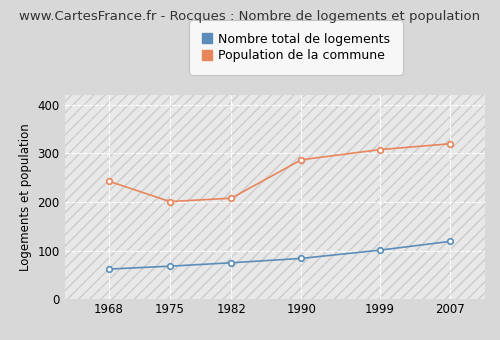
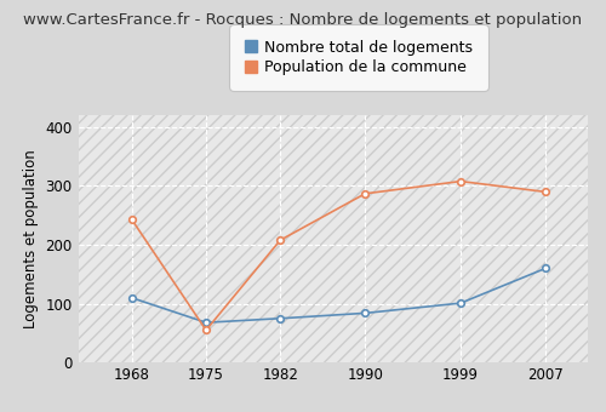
Nombre total de logements/1968: 62 -> 110
Population de la commune/1975: 201 -> 55
Nombre total de logements/2007: 119 -> 160
Population de la commune/2007: 320 -> 290
